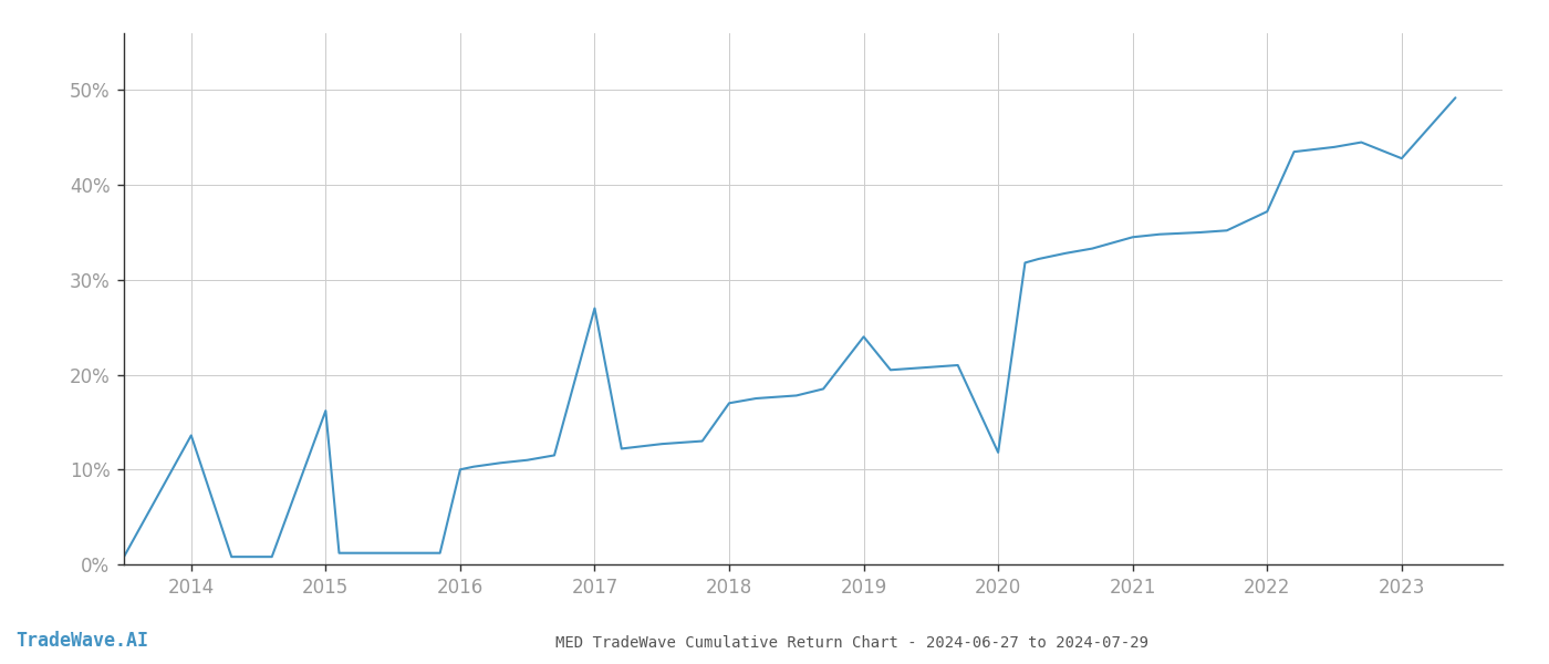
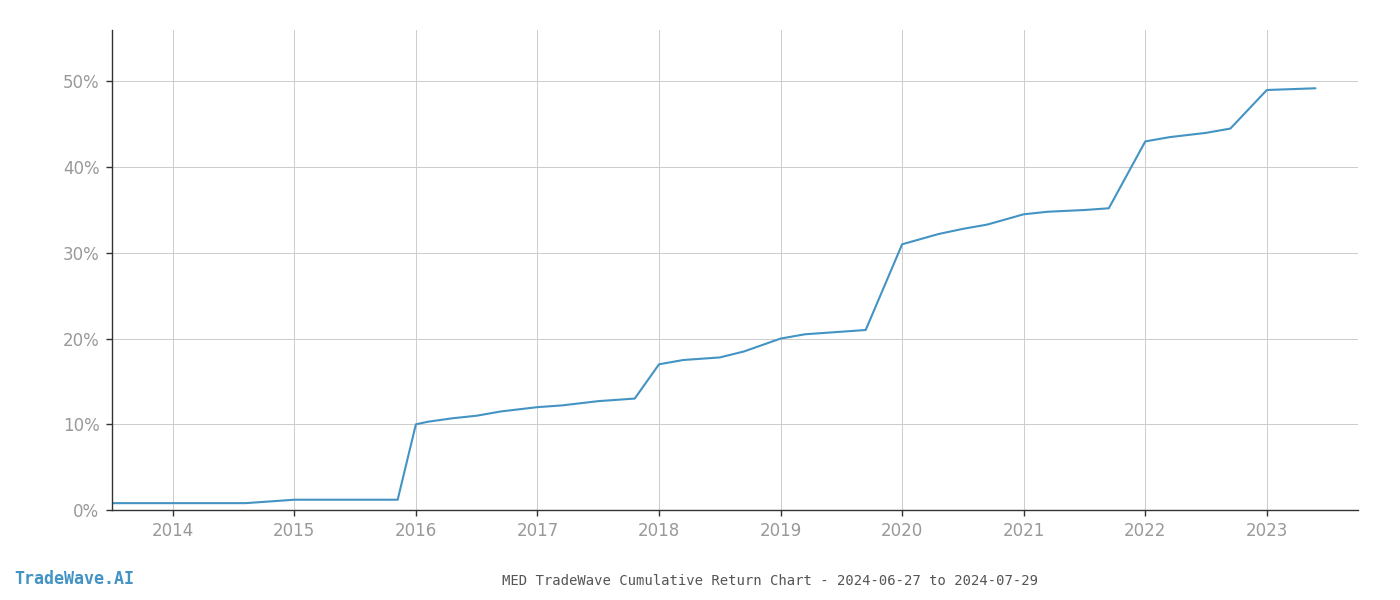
2014: 13.6% -> 0.8%
2015: 16.2% -> 1.2%
2017: 27.0% -> 12.0%
2019: 24.0% -> 20.0%
2020: 11.8% -> 31.0%
2022: 37.2% -> 43.0%
2023: 42.8% -> 49.0%
